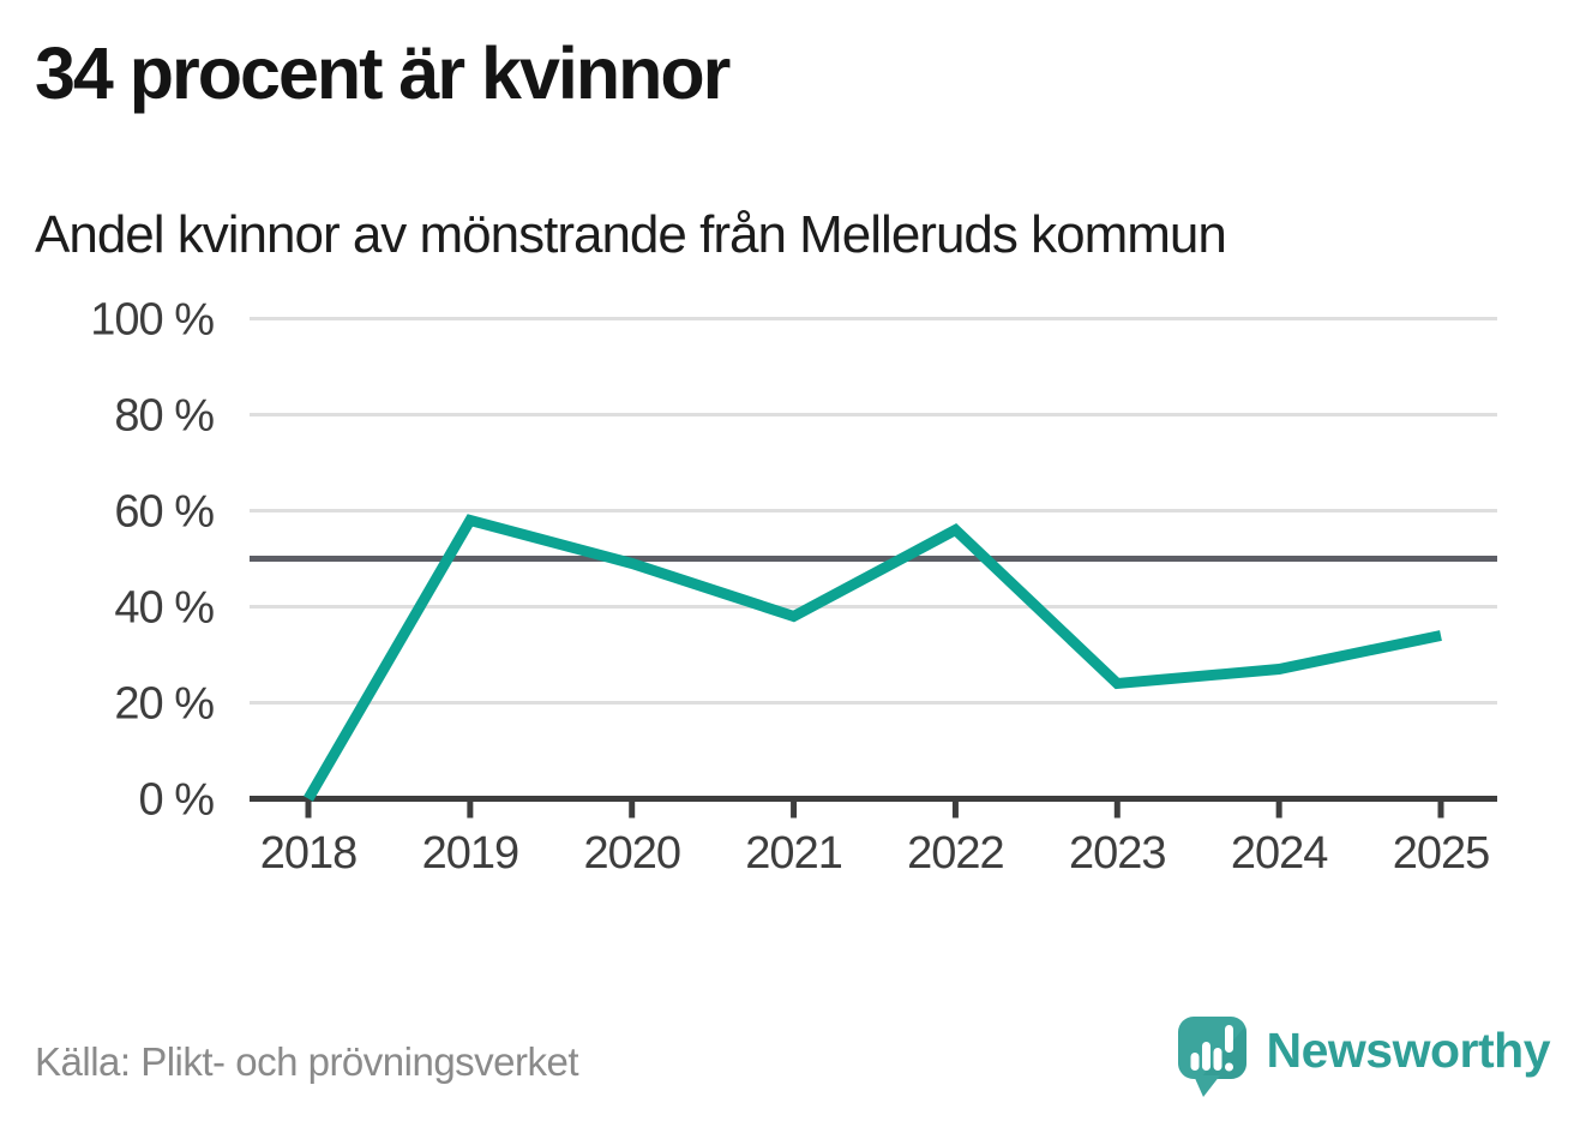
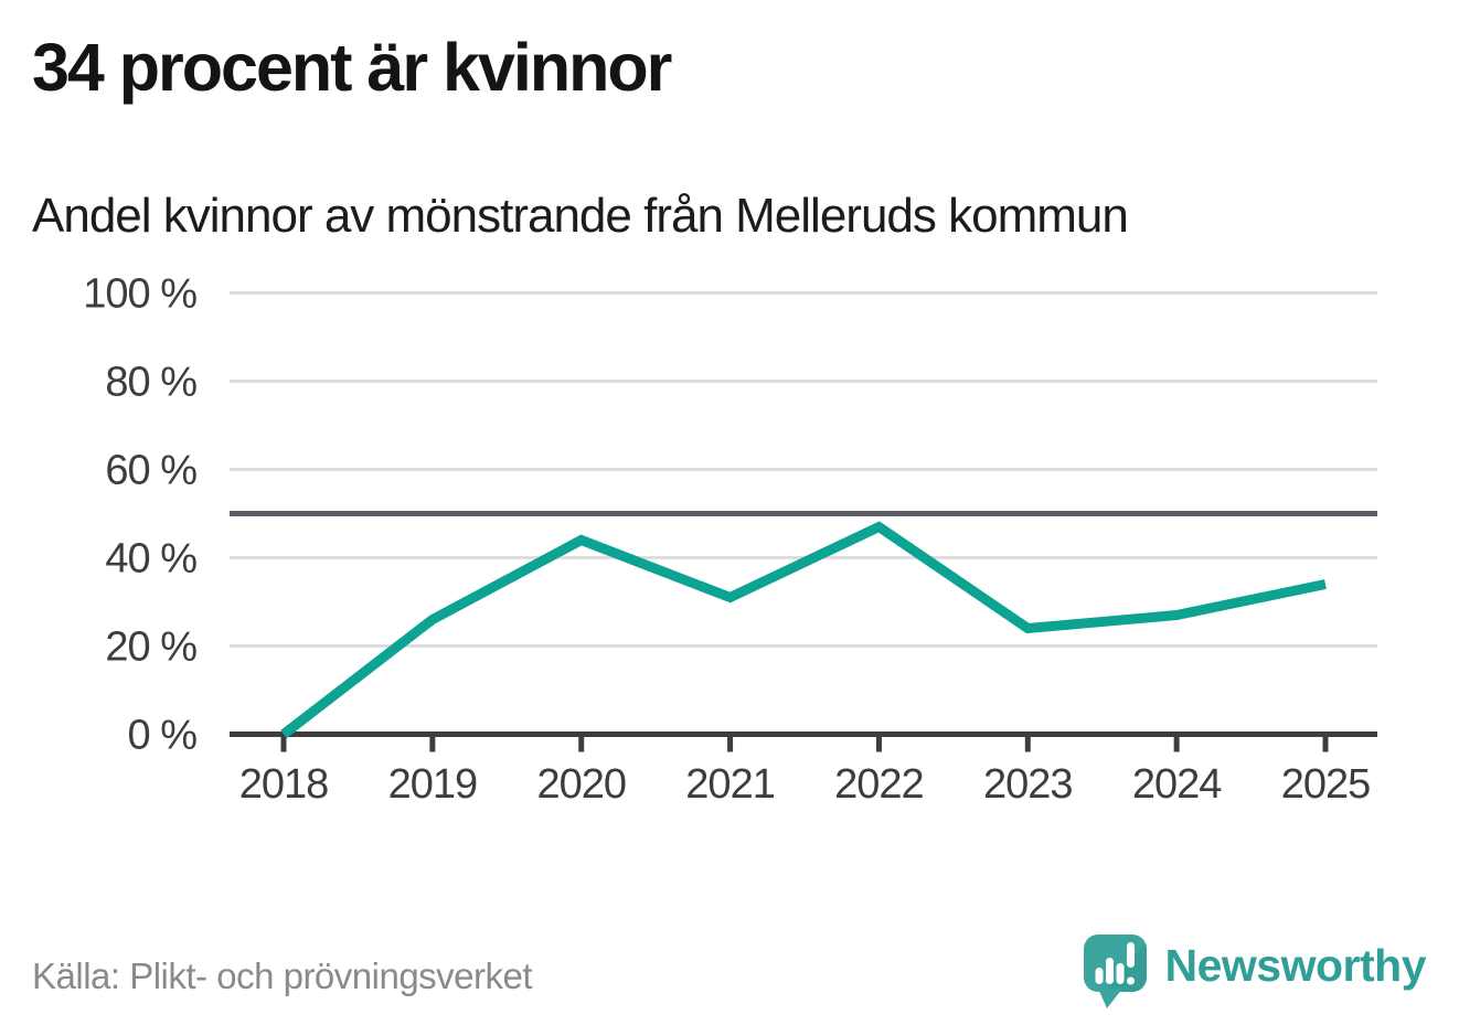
2019: 58% -> 26%
2020: 49% -> 44%
2021: 38% -> 31%
2022: 56% -> 47%
